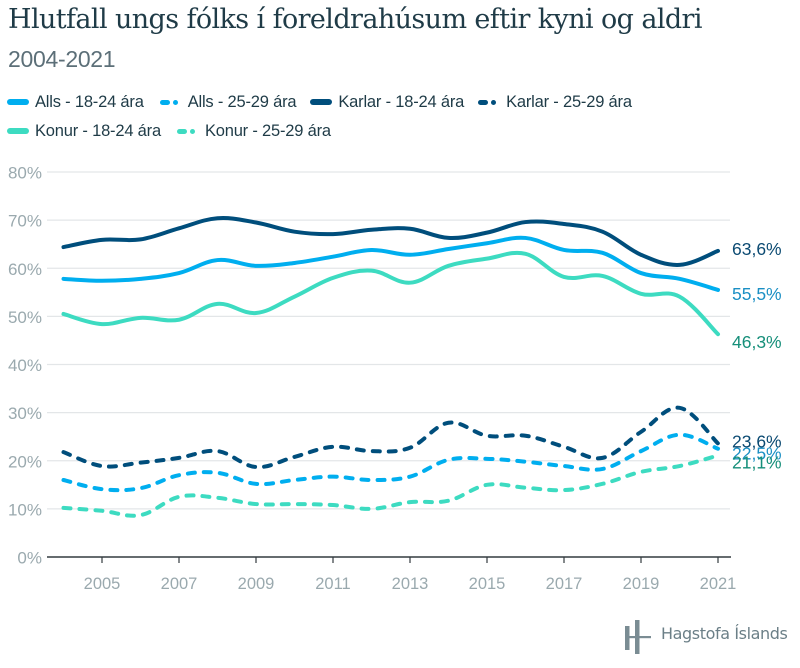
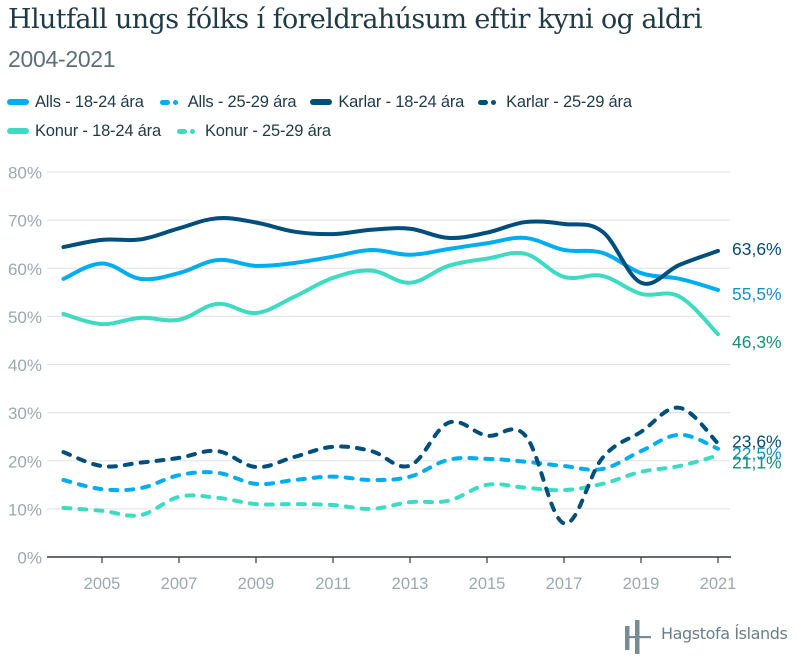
Alls - 18-24 ára/2005: 57% -> 61%
Karlar - 25-29 ára/2013: 23% -> 19%
Karlar - 25-29 ára/2017: 23% -> 7%
Karlar - 18-24 ára/2019: 63% -> 57%
